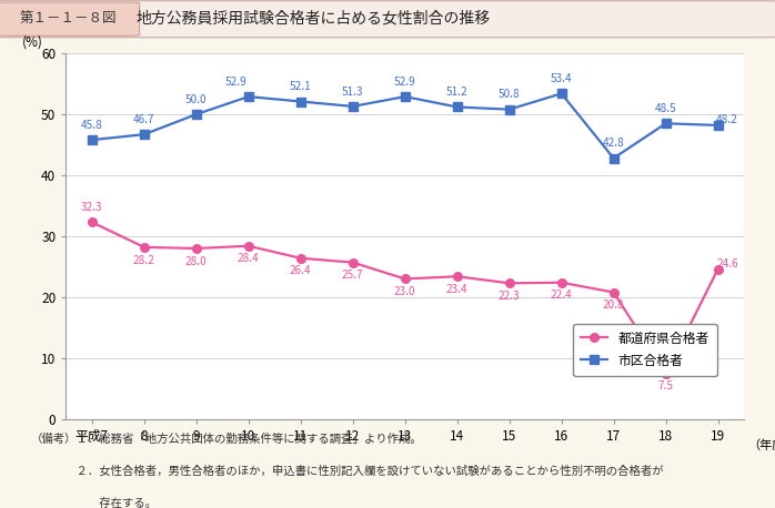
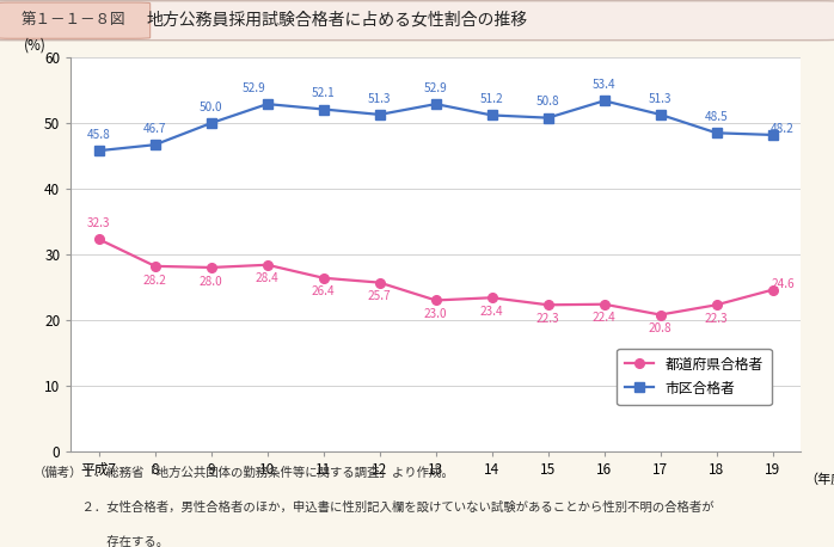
市区合格者/17: 42.8 -> 51.3
都道府県合格者/18: 7.5 -> 22.3
